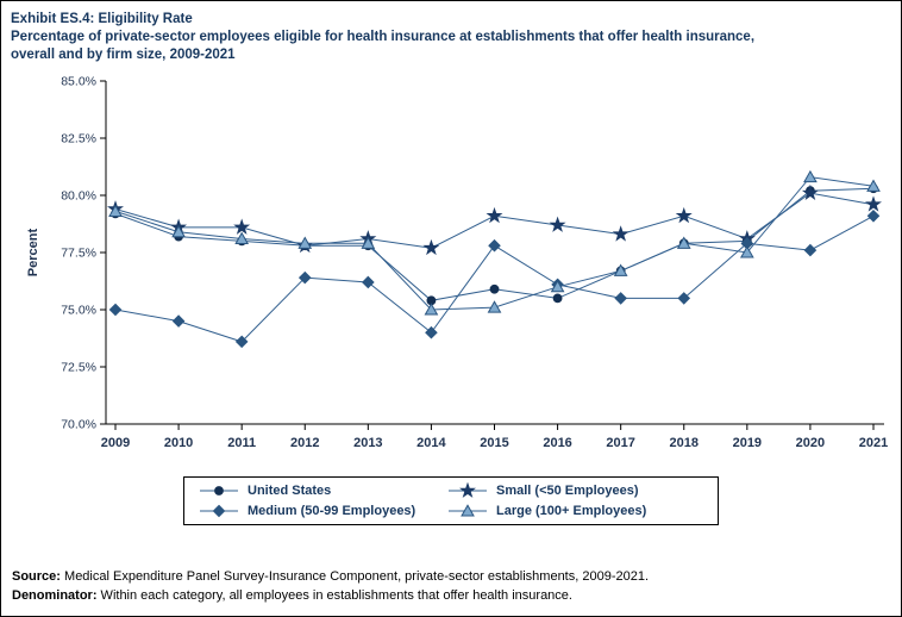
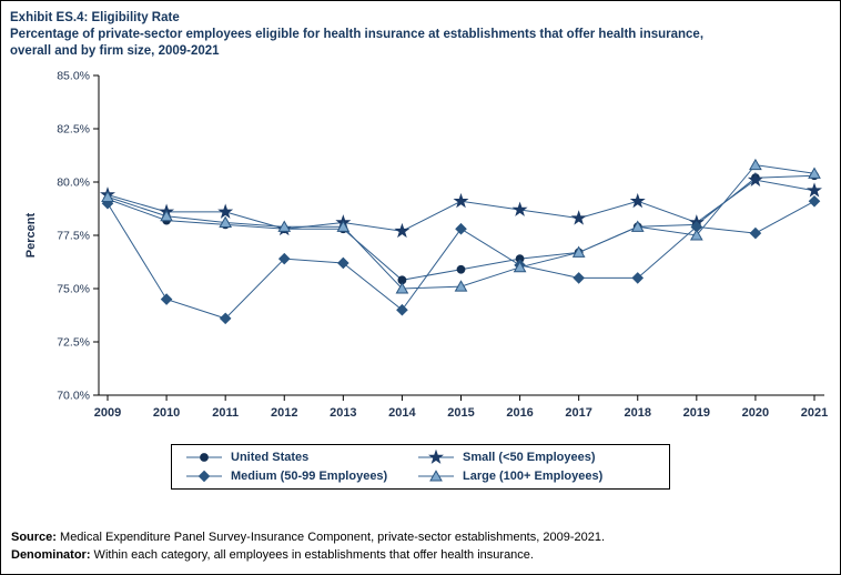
Medium (50-99 Employees)/2009: 75.0% -> 79.0%
United States/2016: 75.5% -> 76.4%
